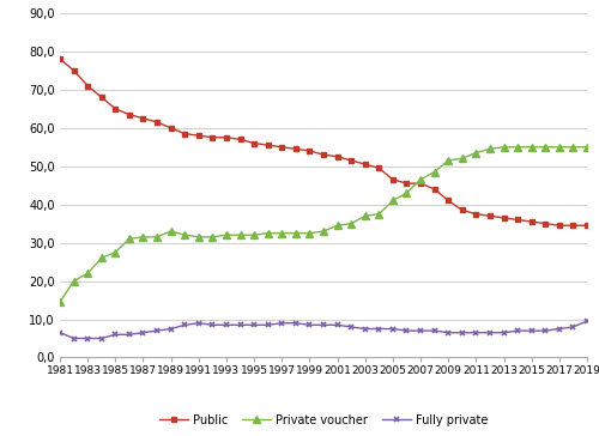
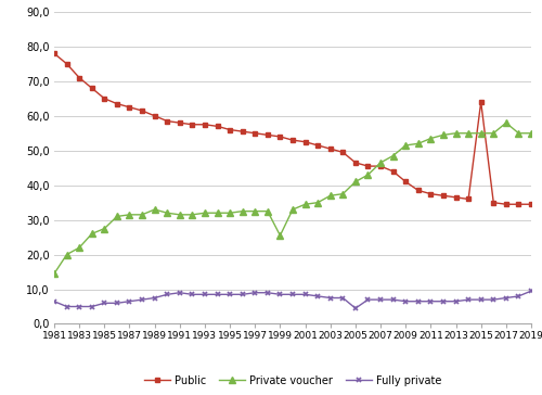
Private voucher/1999: 32,5 -> 25,5
Fully private/2005: 7,5 -> 4,5
Public/2015: 35,5 -> 64,0
Private voucher/2017: 55,0 -> 58,0
